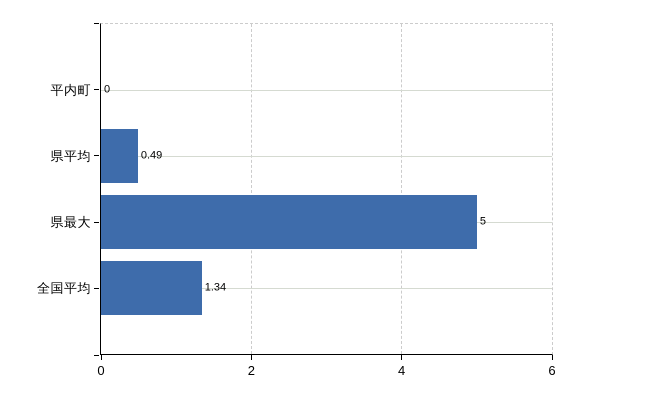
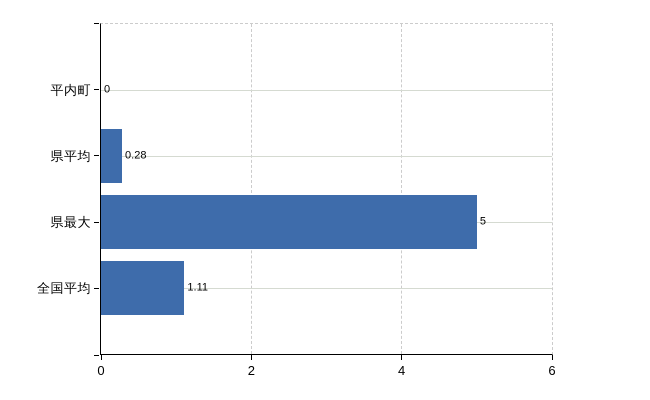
県平均: 0.49 -> 0.28
全国平均: 1.34 -> 1.11
